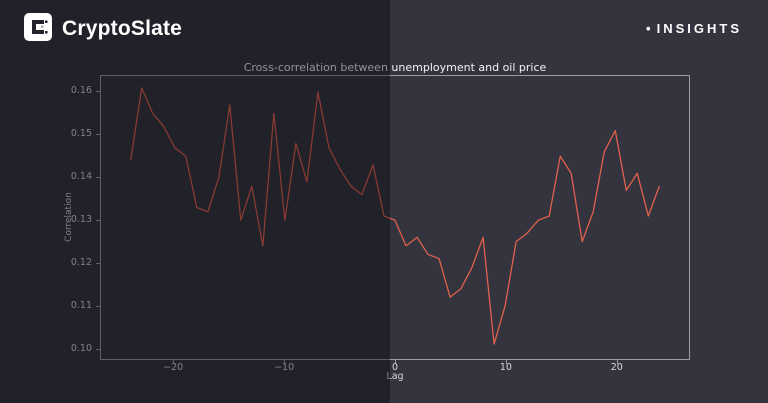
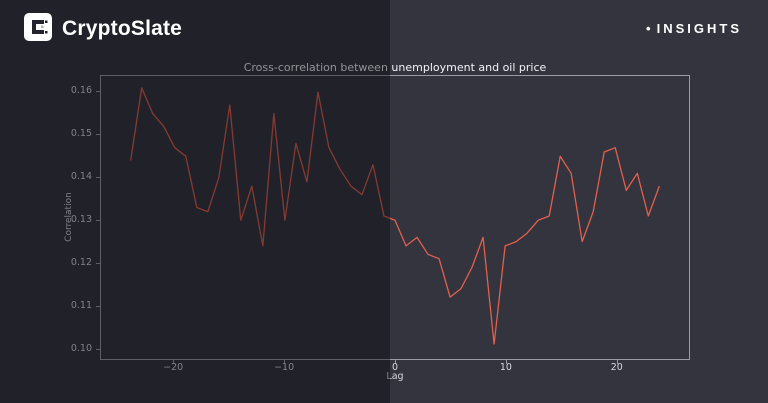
10: 0.110 -> 0.124
20: 0.151 -> 0.147
